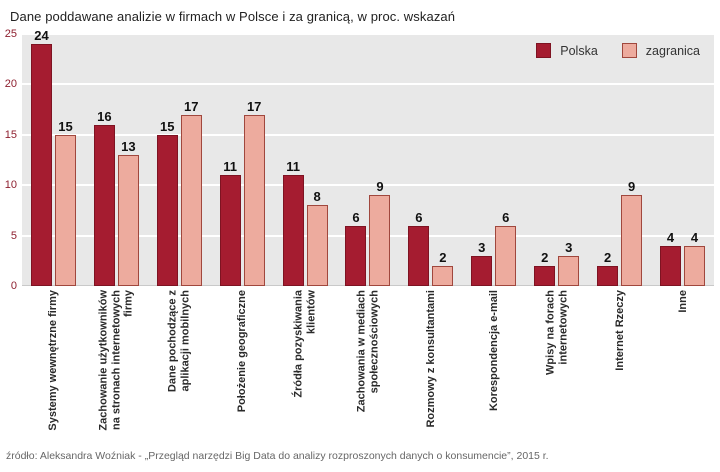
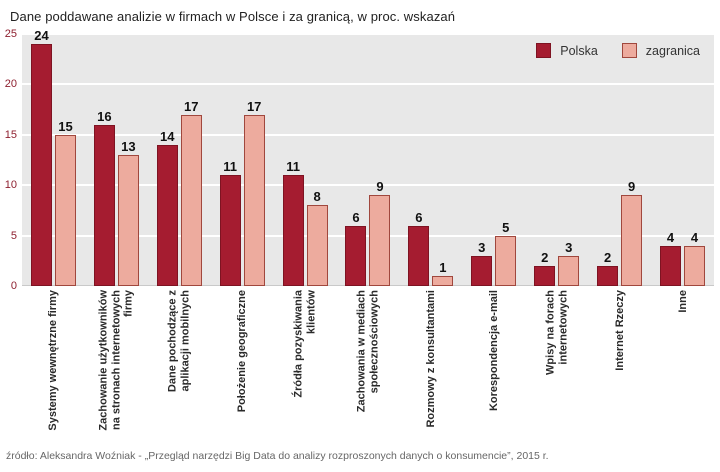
Polska/Dane pochodzące z aplikacji mobilnych: 15 -> 14
zagranica/Rozmowy z konsultantami: 2 -> 1
zagranica/Korespondencja e-mail: 6 -> 5
